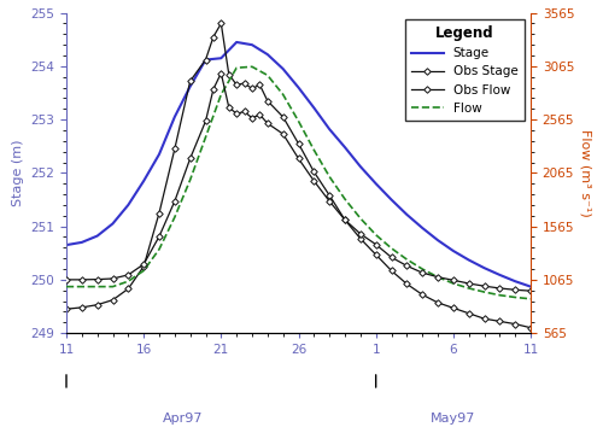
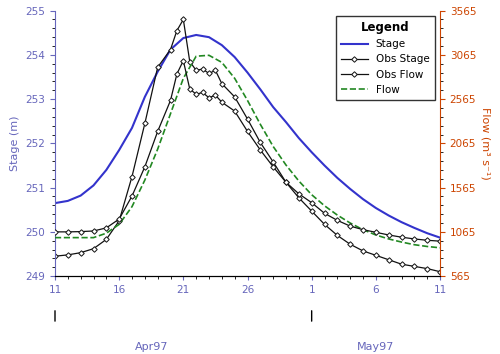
Stage/21: 254.15 -> 254.38
